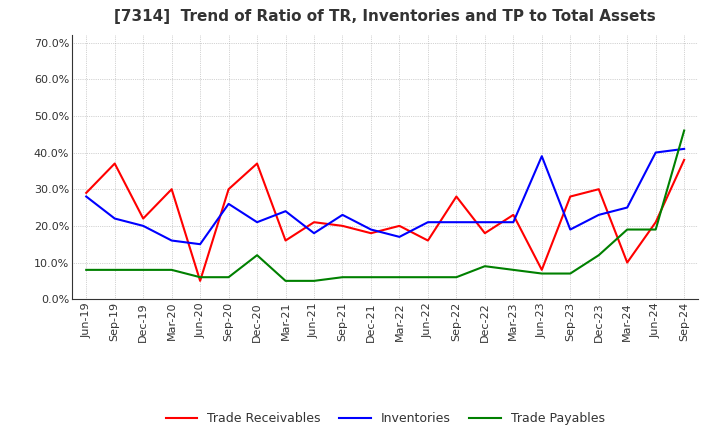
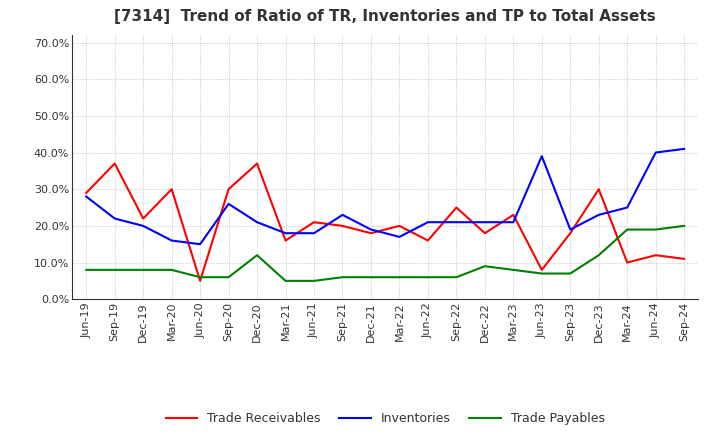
Inventories/Mar-21: 24% -> 18%
Trade Receivables/Sep-22: 28% -> 25%
Trade Receivables/Sep-23: 28% -> 18%
Trade Receivables/Jun-24: 21% -> 12%
Trade Receivables/Sep-24: 38% -> 11%
Trade Payables/Sep-24: 46% -> 20%
